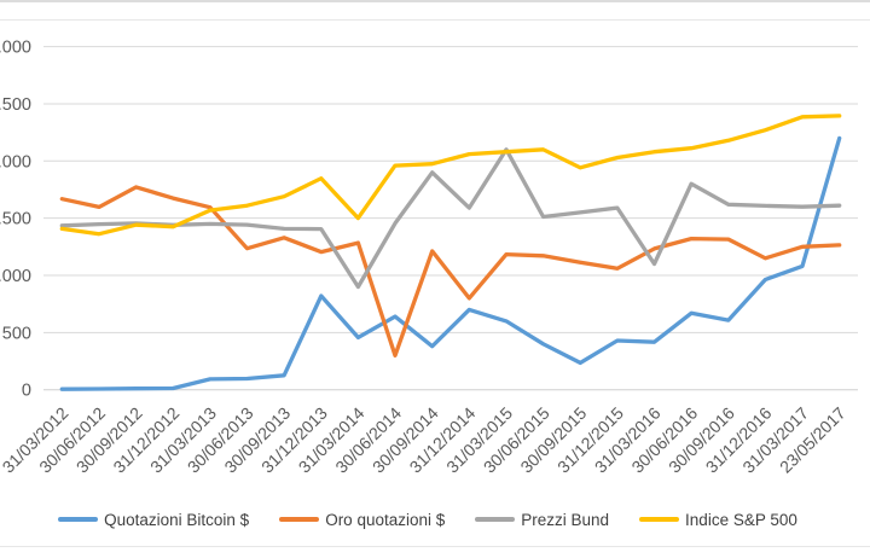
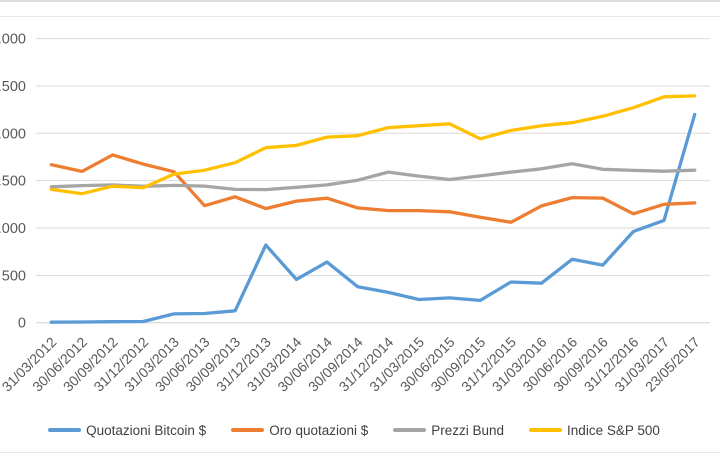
Prezzi Bund/31/03/2014: 900 -> 1400
Indice S&P 500/31/03/2014: 1500 -> 1900
Oro quotazioni $/30/06/2014: 300 -> 1300
Prezzi Bund/30/09/2014: 1900 -> 1500
Quotazioni Bitcoin $/31/12/2014: 700 -> 300
Oro quotazioni $/31/12/2014: 800 -> 1200
Quotazioni Bitcoin $/31/03/2015: 600 -> 200
Prezzi Bund/31/03/2015: 2100 -> 1500
Quotazioni Bitcoin $/30/06/2015: 400 -> 300
Prezzi Bund/31/03/2016: 1100 -> 1600
Prezzi Bund/30/06/2016: 1800 -> 1700
